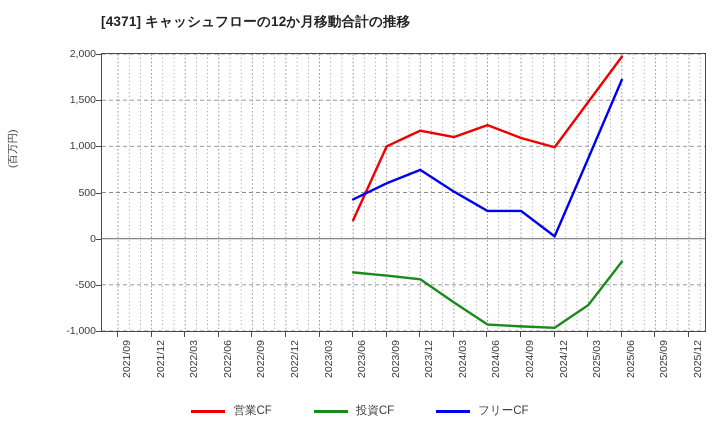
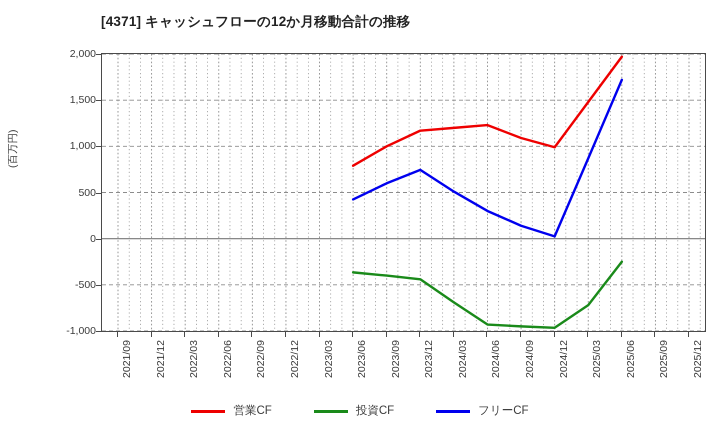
営業CF/2023/06: 200 -> 800
営業CF/2024/03: 1100 -> 1200
フリーCF/2024/09: 300 -> 100
